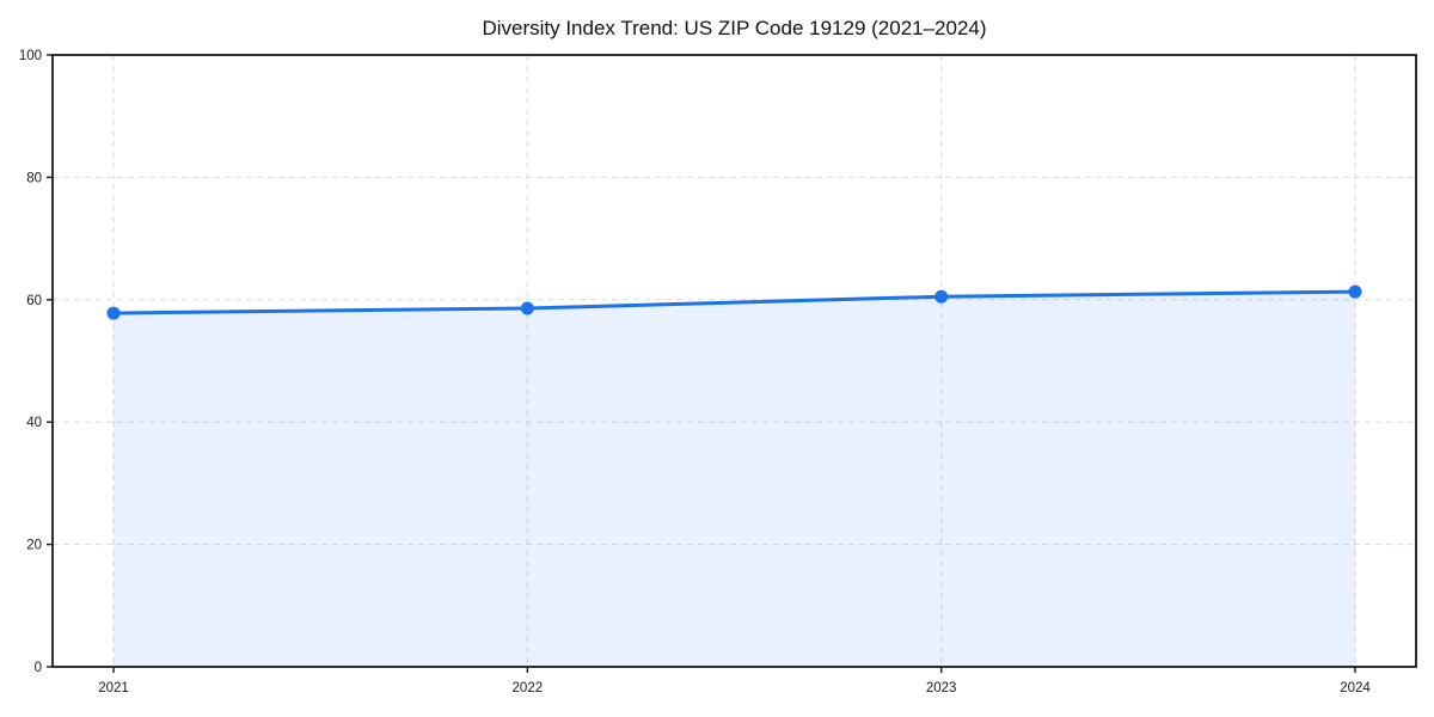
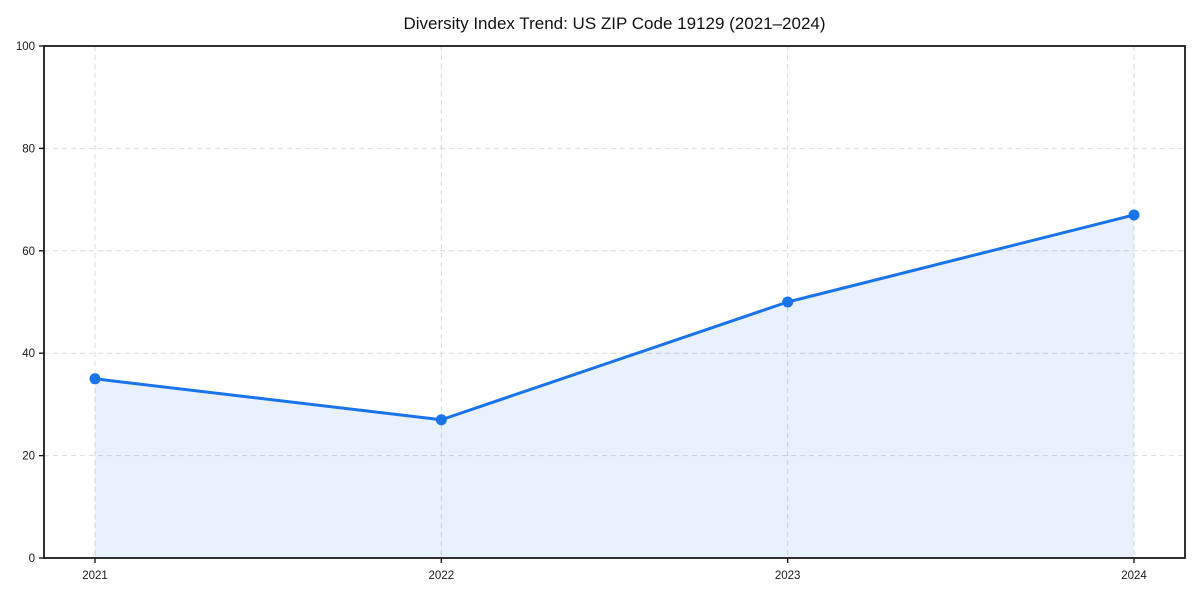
2021: 58 -> 35
2022: 59 -> 27
2023: 60 -> 50
2024: 61 -> 67
